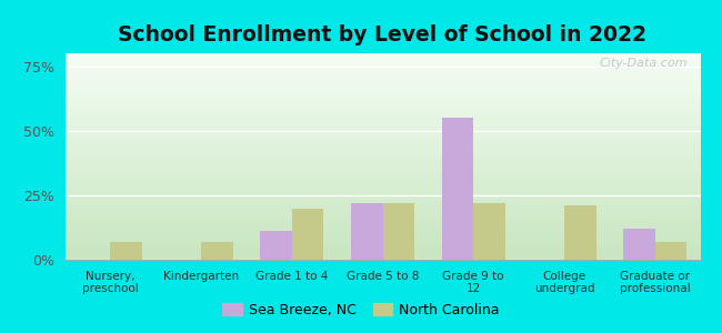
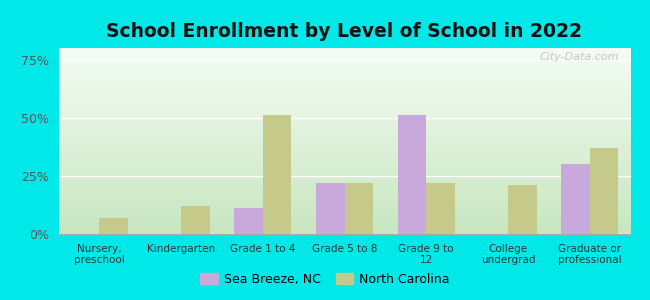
North Carolina/Kindergarten: 7% -> 12%
North Carolina/Grade 1 to 4: 20% -> 51%
Sea Breeze, NC/Grade 9 to 12: 55% -> 51%
Sea Breeze, NC/Graduate or professional: 12% -> 30%
North Carolina/Graduate or professional: 7% -> 37%
